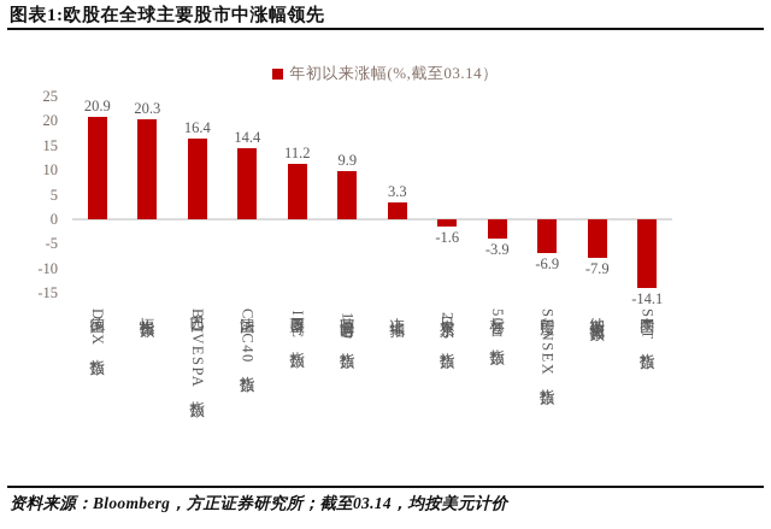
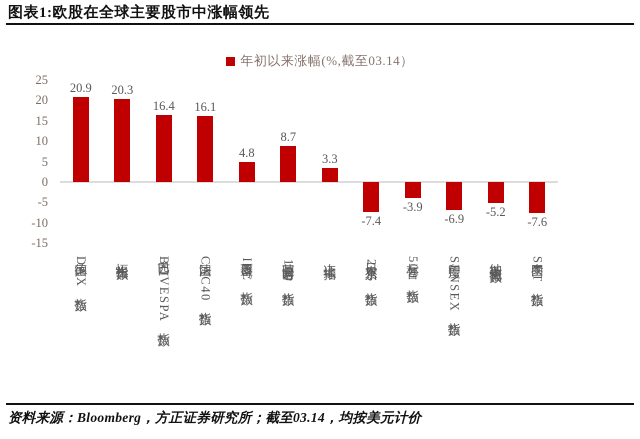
法国CAC40指数: 14.4 -> 16.1
墨西哥IPC指数: 11.2 -> 4.8
英国富时100指数: 9.9 -> 8.7
日本东京225指数: -1.6 -> -7.4
纳斯达克指数: -7.9 -> -5.2
泰国SET指数: -14.1 -> -7.6
